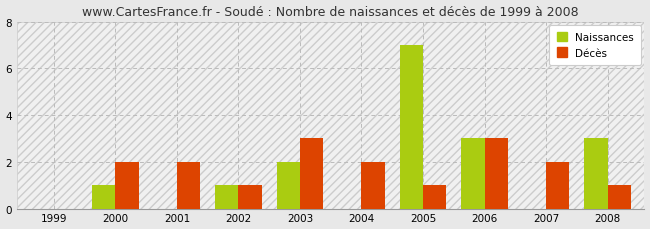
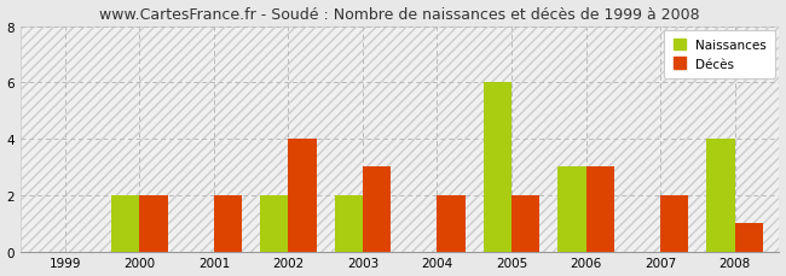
Naissances/2000: 1 -> 2
Naissances/2002: 1 -> 2
Décès/2002: 1 -> 4
Naissances/2005: 7 -> 6
Décès/2005: 1 -> 2
Naissances/2008: 3 -> 4
